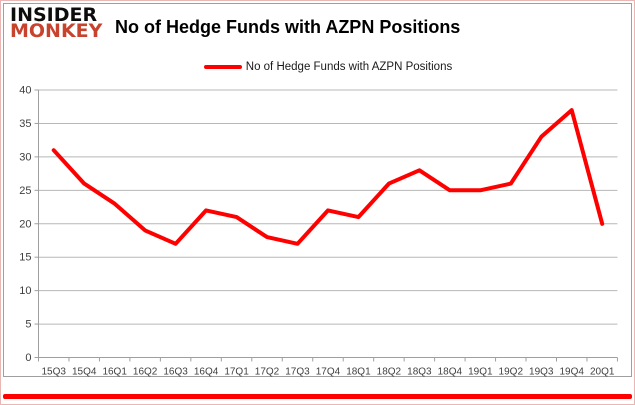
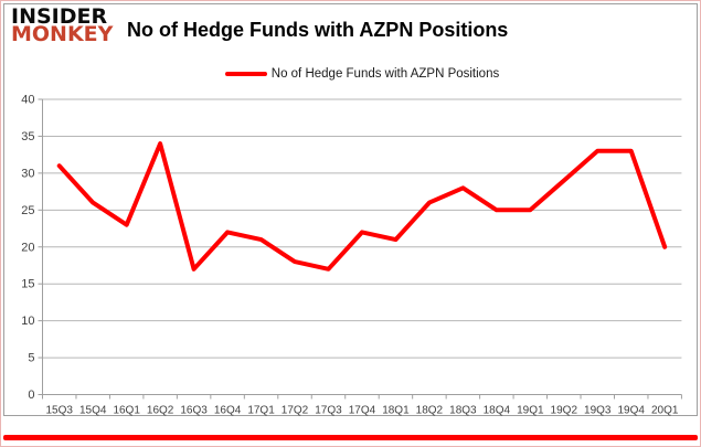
16Q2: 19 -> 34
19Q2: 26 -> 29
19Q4: 37 -> 33
